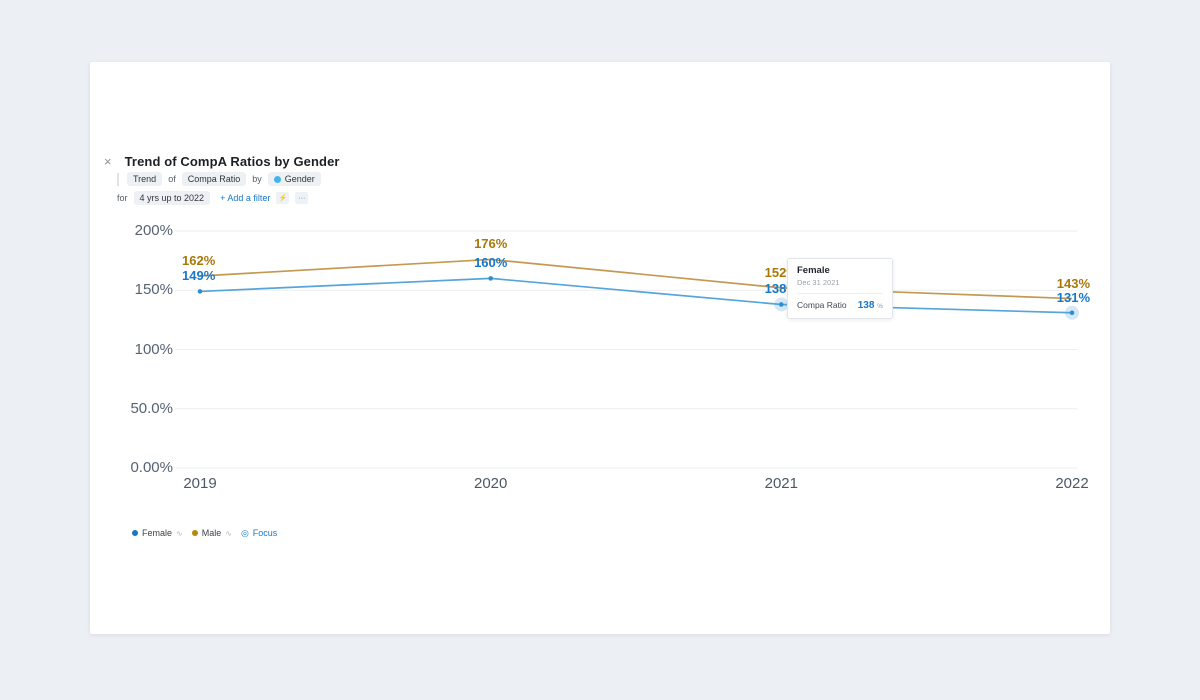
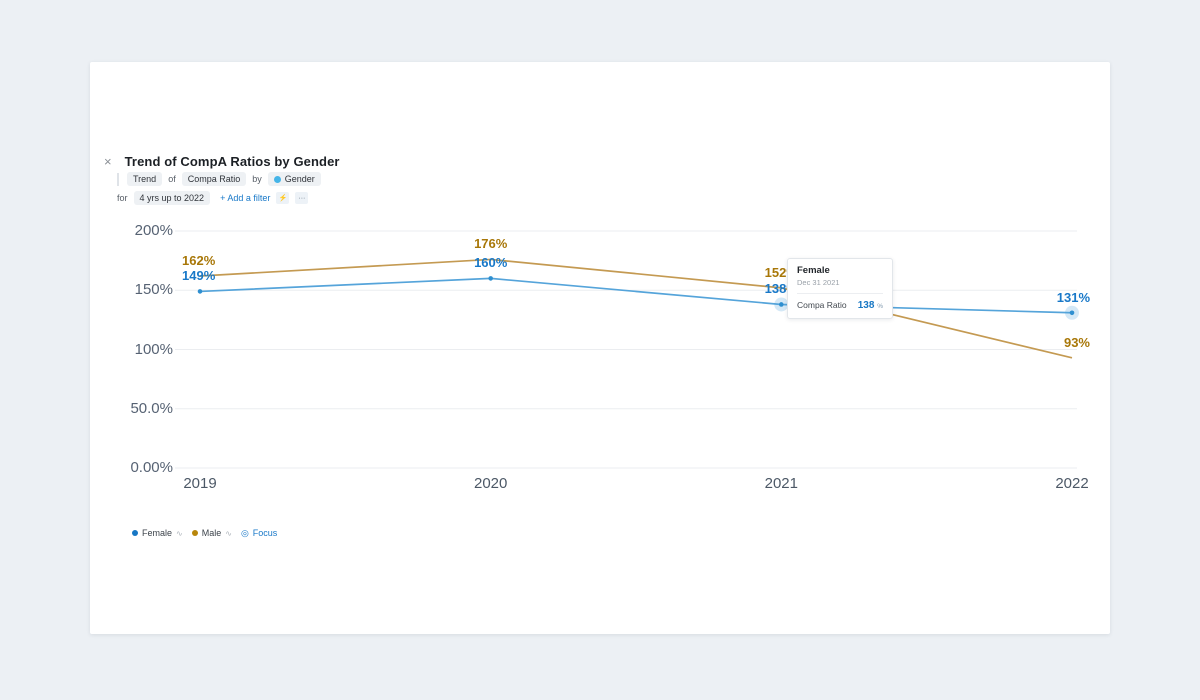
Male/2022: 143% -> 93%
